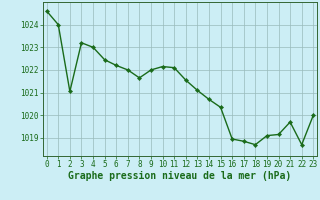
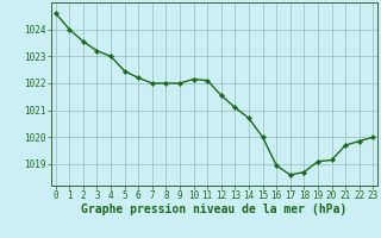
2: 1021.05 -> 1023.55
8: 1021.65 -> 1022.00
15: 1020.35 -> 1020.00
17: 1018.85 -> 1018.60
22: 1018.70 -> 1019.85
